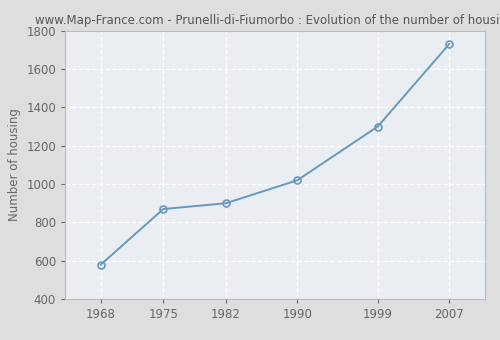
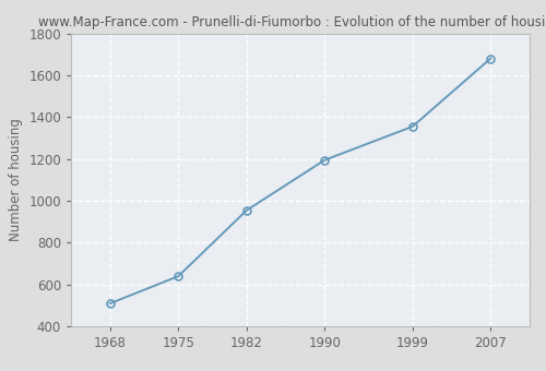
1968: 580 -> 510
1975: 870 -> 640
1982: 900 -> 960
1990: 1020 -> 1200
1999: 1300 -> 1360
2007: 1730 -> 1680
